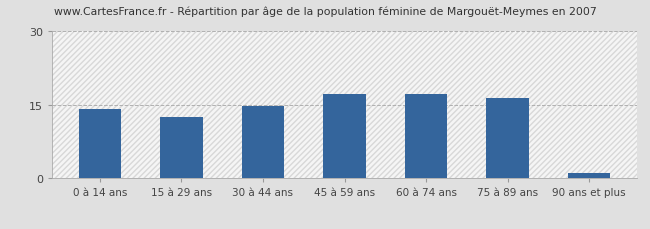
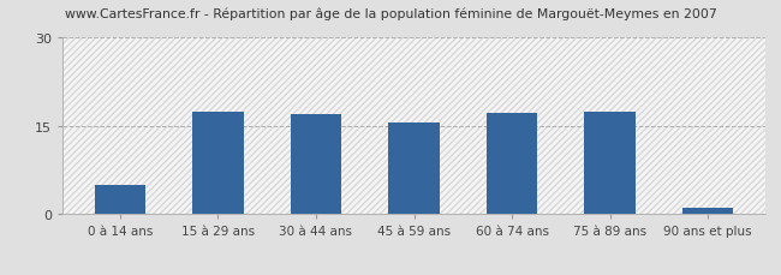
0 à 14 ans: 14.2 -> 5.0
15 à 29 ans: 12.5 -> 17.5
30 à 44 ans: 14.7 -> 17.0
45 à 59 ans: 17.3 -> 15.5
75 à 89 ans: 16.4 -> 17.5
